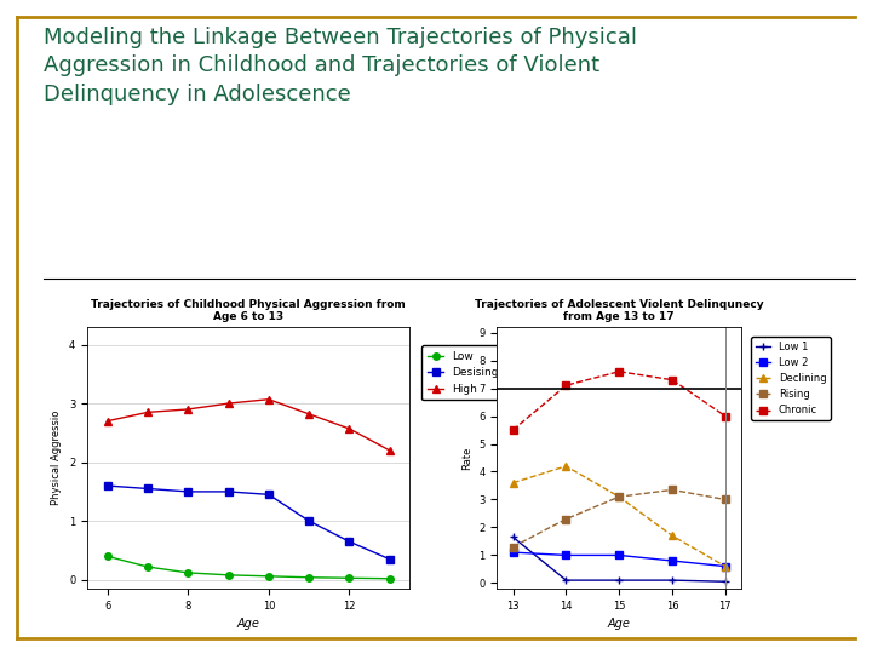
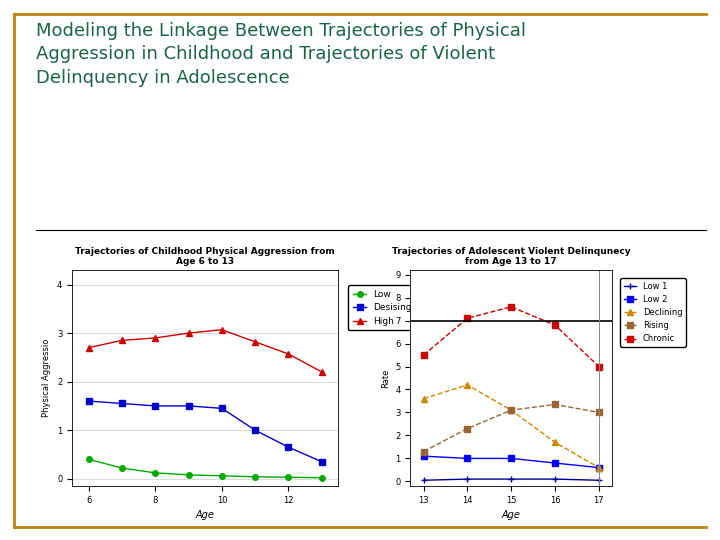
Low 1/13: 1.65 -> 0.05
Chronic/16: 7.3 -> 6.8
Chronic/17: 6.0 -> 5.0
